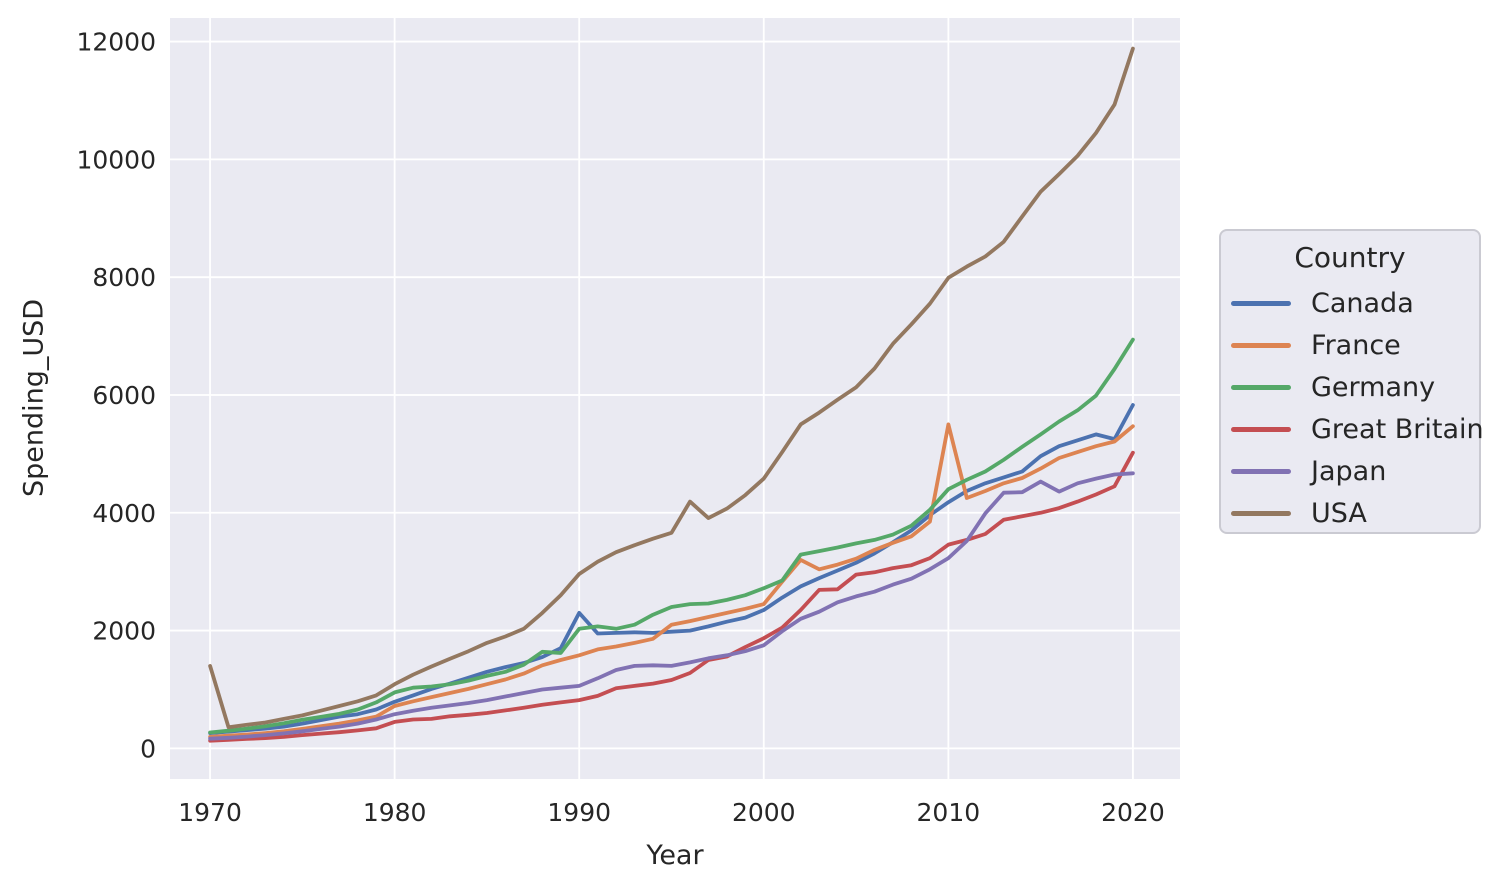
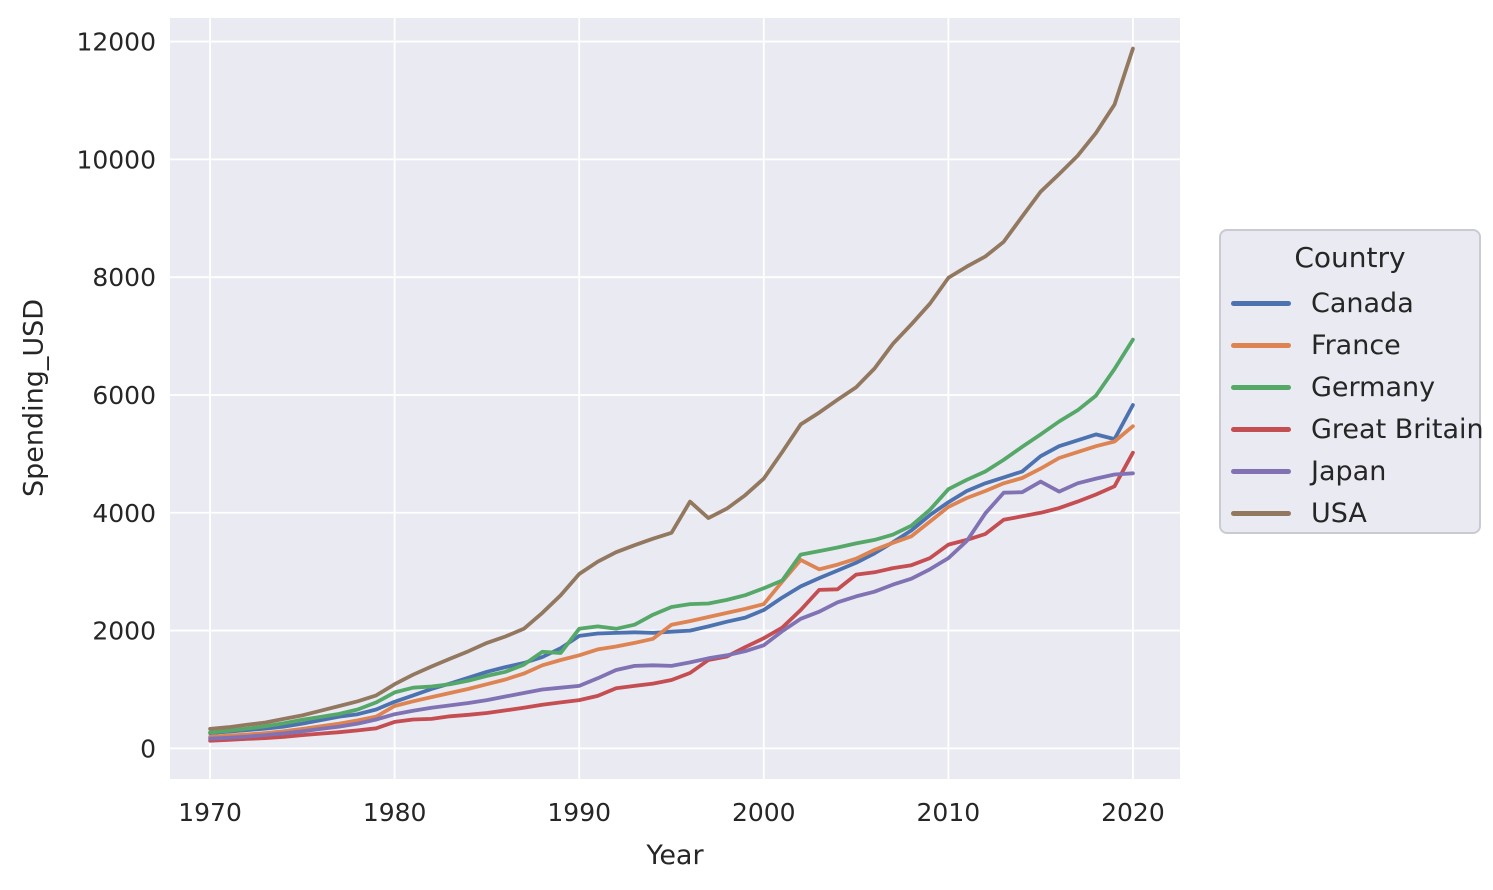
USA/1970: 1400 -> 300
Canada/1990: 2300 -> 1900
France/2010: 5500 -> 4100
